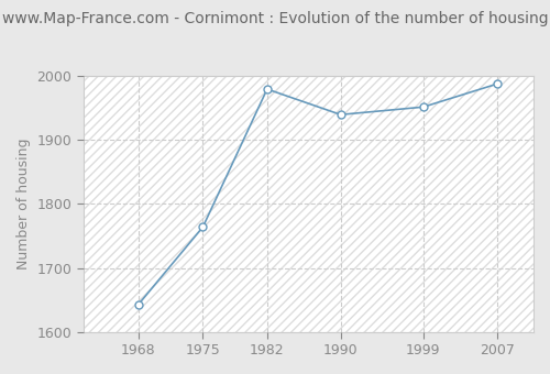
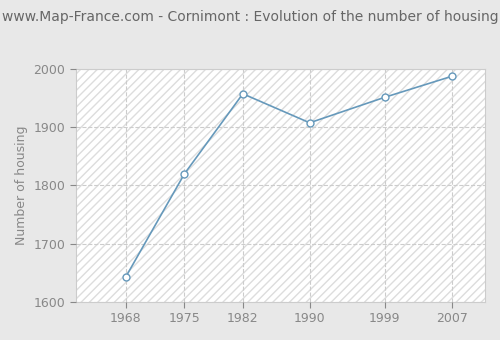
1975: 1764 -> 1820
1982: 1980 -> 1958
1990: 1940 -> 1908
